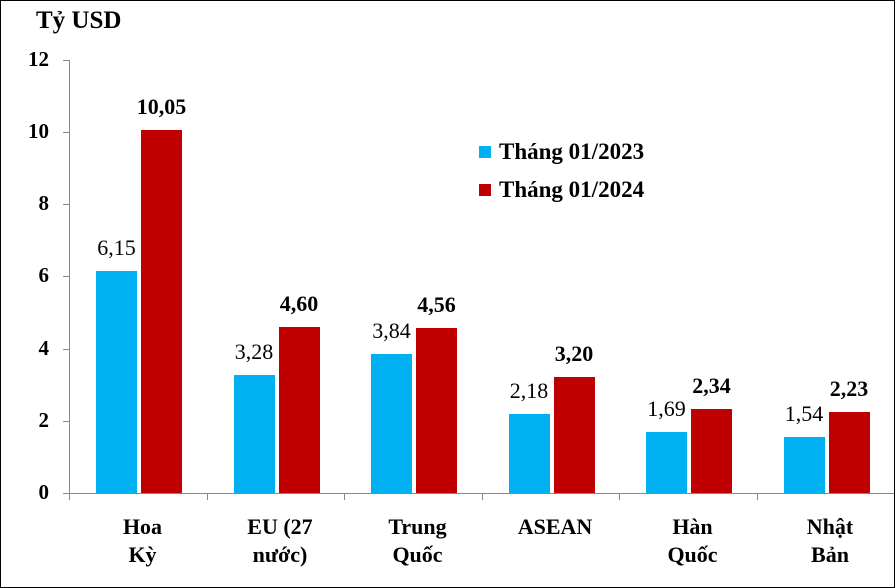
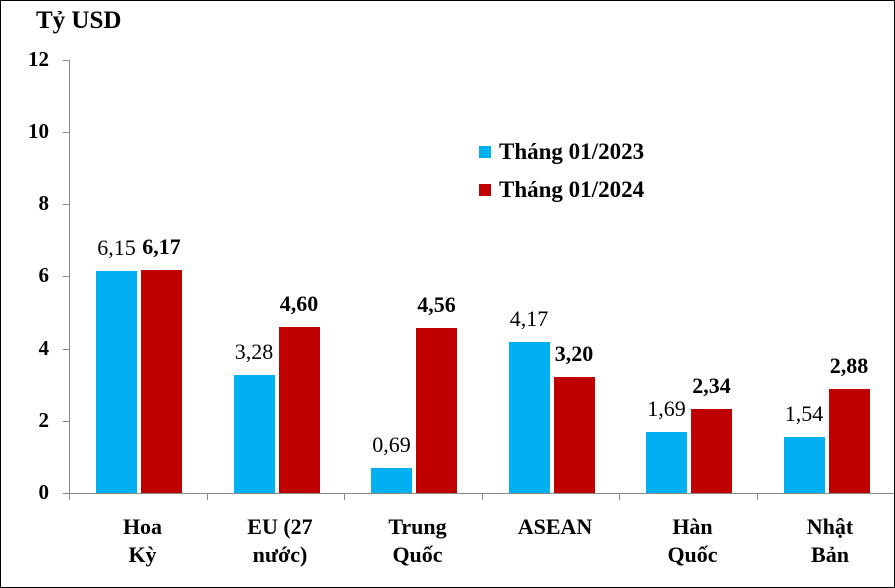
Tháng 01/2024/Hoa Kỳ: 10,05 -> 6,17
Tháng 01/2023/Trung Quốc: 3,84 -> 0,69
Tháng 01/2023/ASEAN: 2,18 -> 4,17
Tháng 01/2024/Nhật Bản: 2,23 -> 2,88
